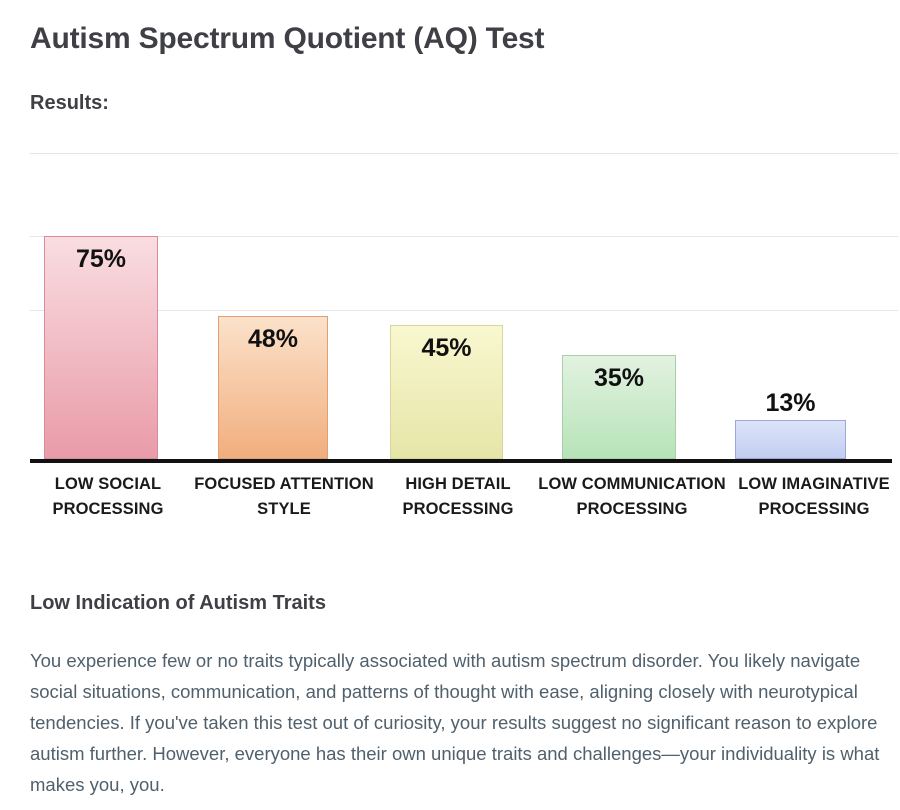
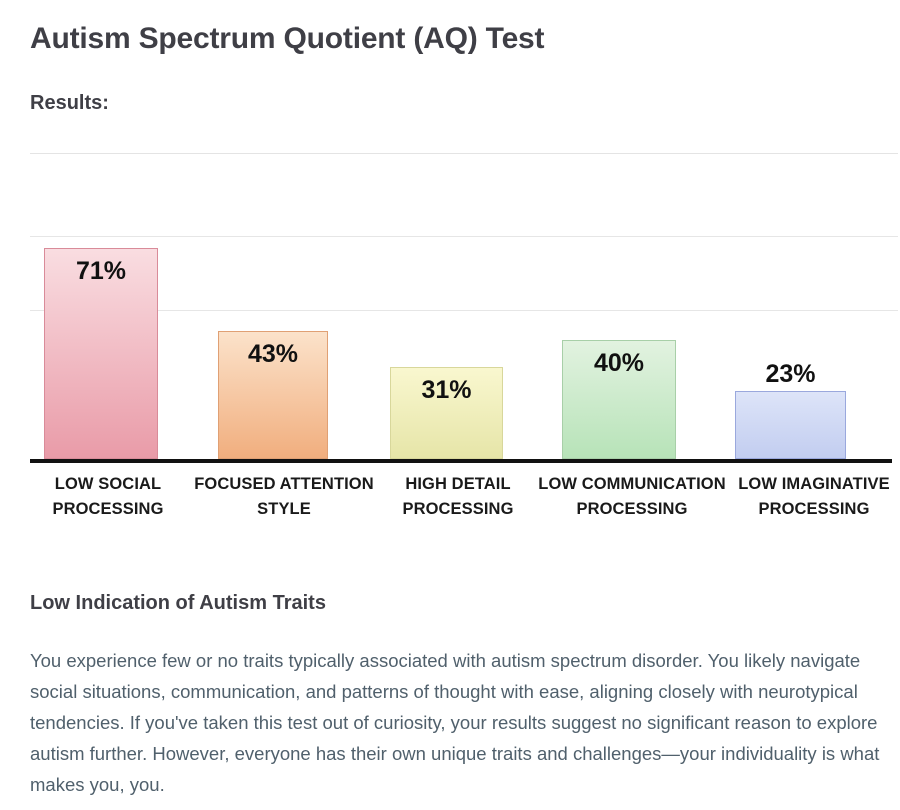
LOW SOCIAL PROCESSING: 75% -> 71%
FOCUSED ATTENTION STYLE: 48% -> 43%
HIGH DETAIL PROCESSING: 45% -> 31%
LOW COMMUNICATION PROCESSING: 35% -> 40%
LOW IMAGINATIVE PROCESSING: 13% -> 23%
